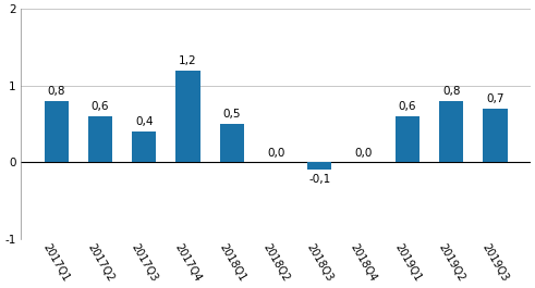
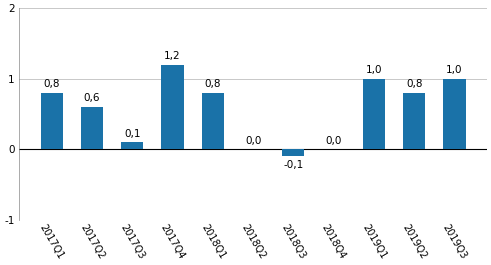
2017Q3: 0,4 -> 0,1
2018Q1: 0,5 -> 0,8
2019Q1: 0,6 -> 1,0
2019Q3: 0,7 -> 1,0
